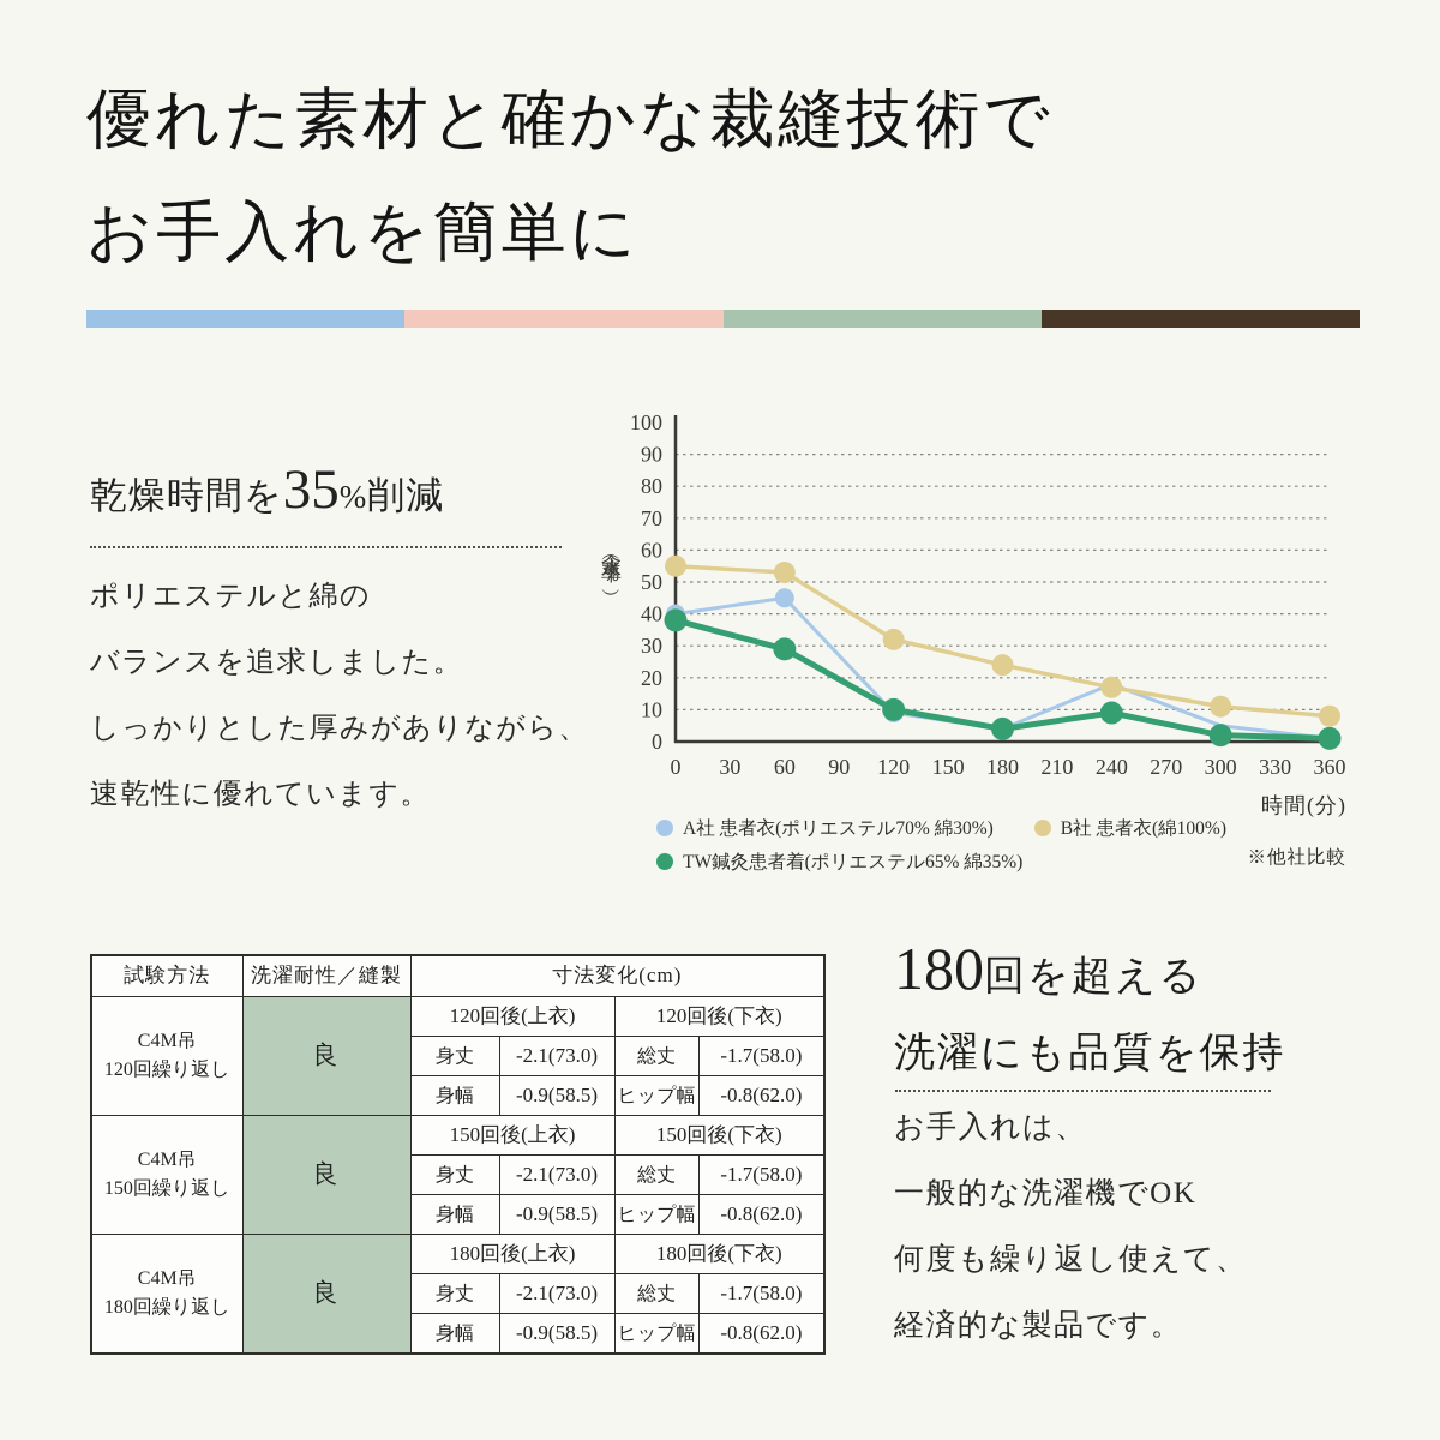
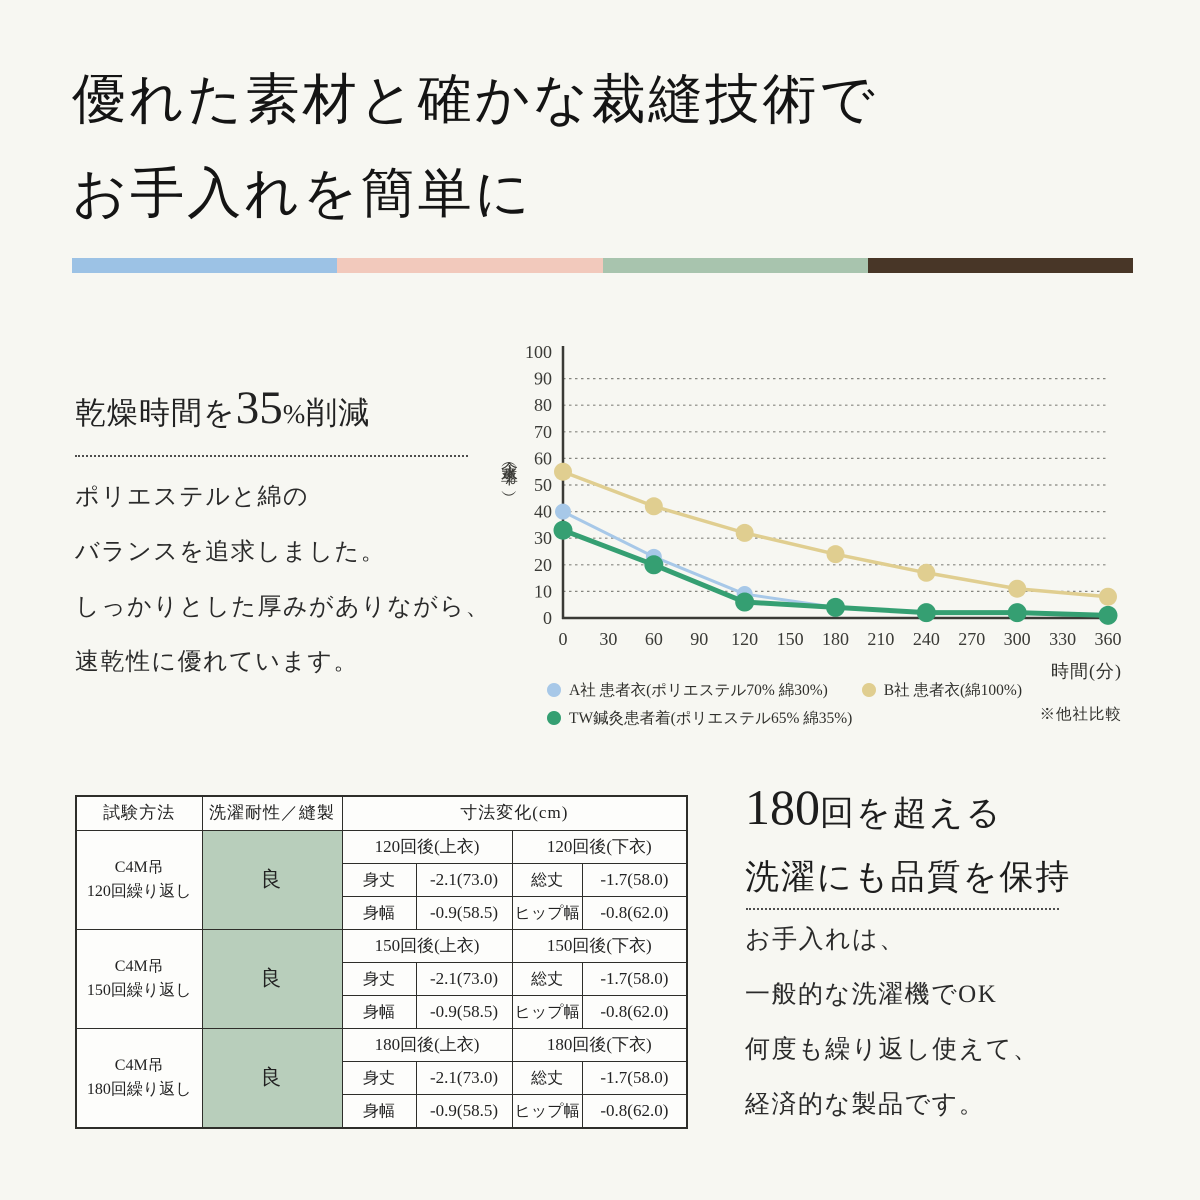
TW鍼灸患者着(ポリエステル65% 綿35%)/0: 38 -> 33
A社 患者衣(ポリエステル70% 綿30%)/60: 45 -> 23
B社 患者衣(綿100%)/60: 53 -> 42
TW鍼灸患者着(ポリエステル65% 綿35%)/60: 29 -> 20
TW鍼灸患者着(ポリエステル65% 綿35%)/120: 10 -> 6
A社 患者衣(ポリエステル70% 綿30%)/240: 18 -> 2
TW鍼灸患者着(ポリエステル65% 綿35%)/240: 9 -> 2
A社 患者衣(ポリエステル70% 綿30%)/300: 5 -> 2
